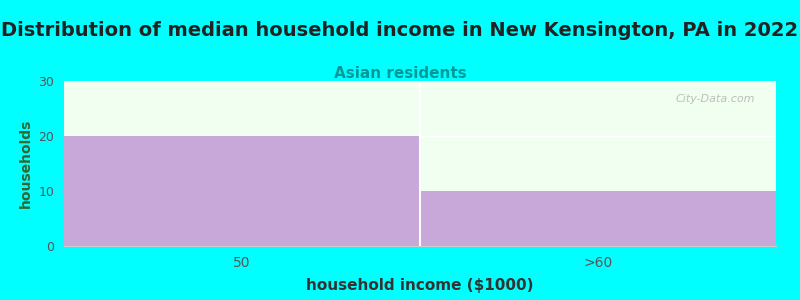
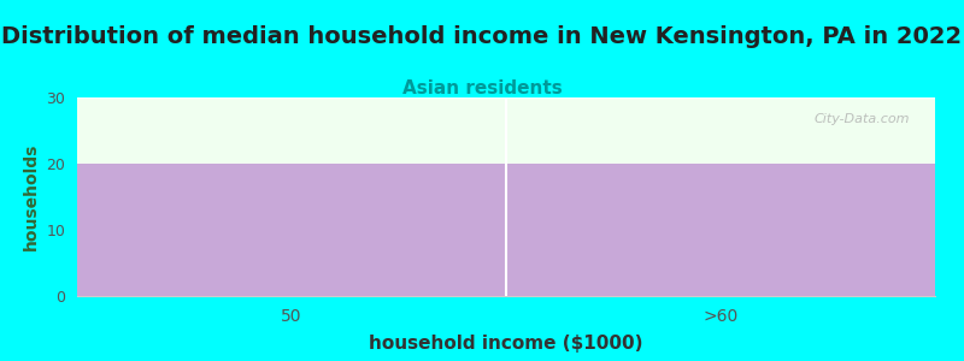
>60: 10 -> 20
